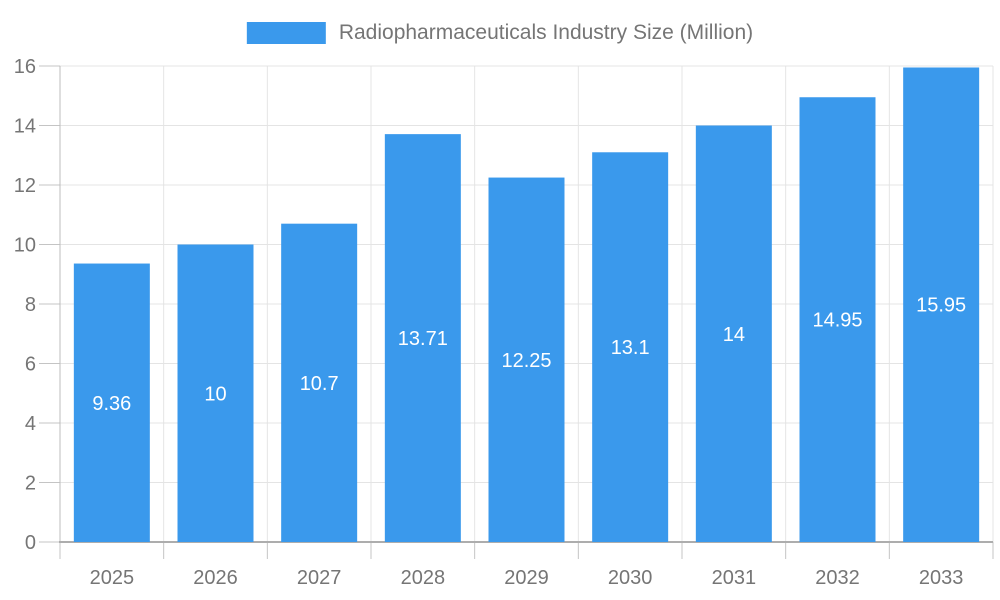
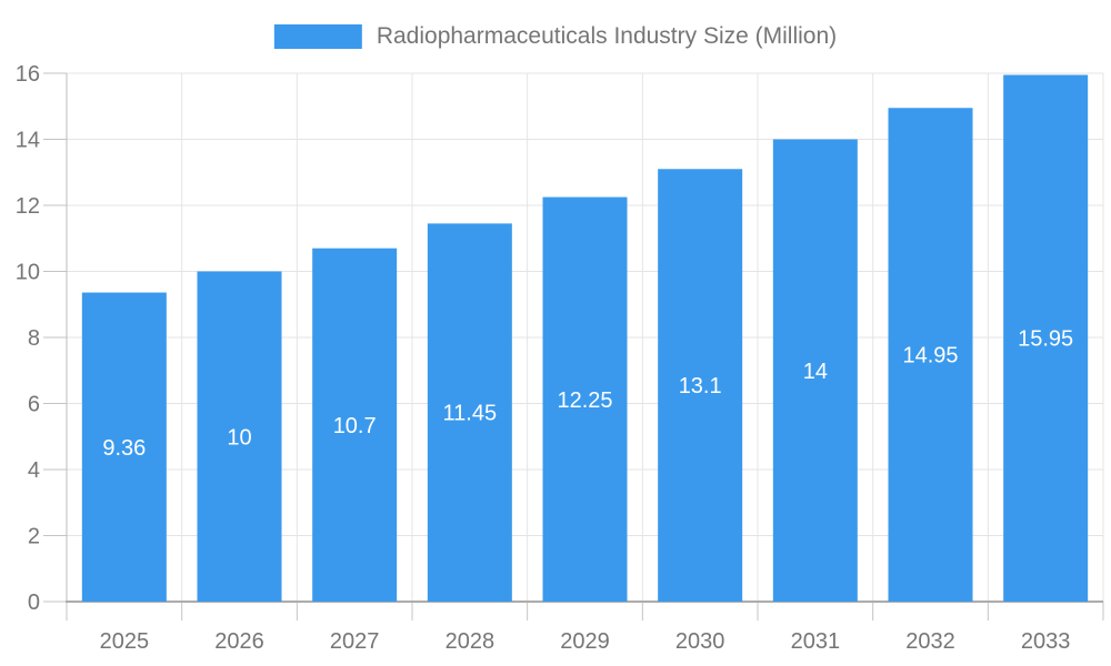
2028: 13.71 -> 11.45
